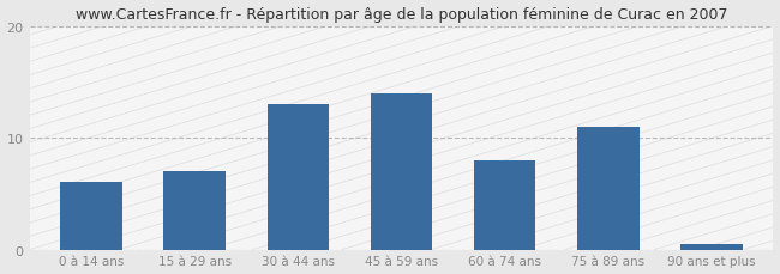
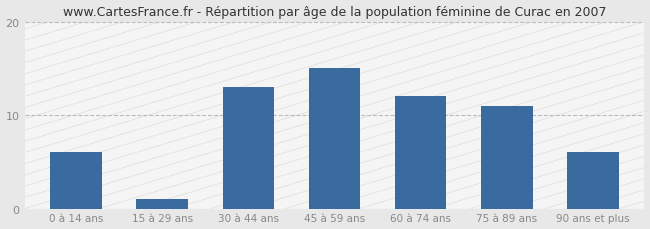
15 à 29 ans: 7.0 -> 1.0
45 à 59 ans: 14.0 -> 15.0
60 à 74 ans: 8.0 -> 12.0
90 ans et plus: 0.5 -> 6.0
